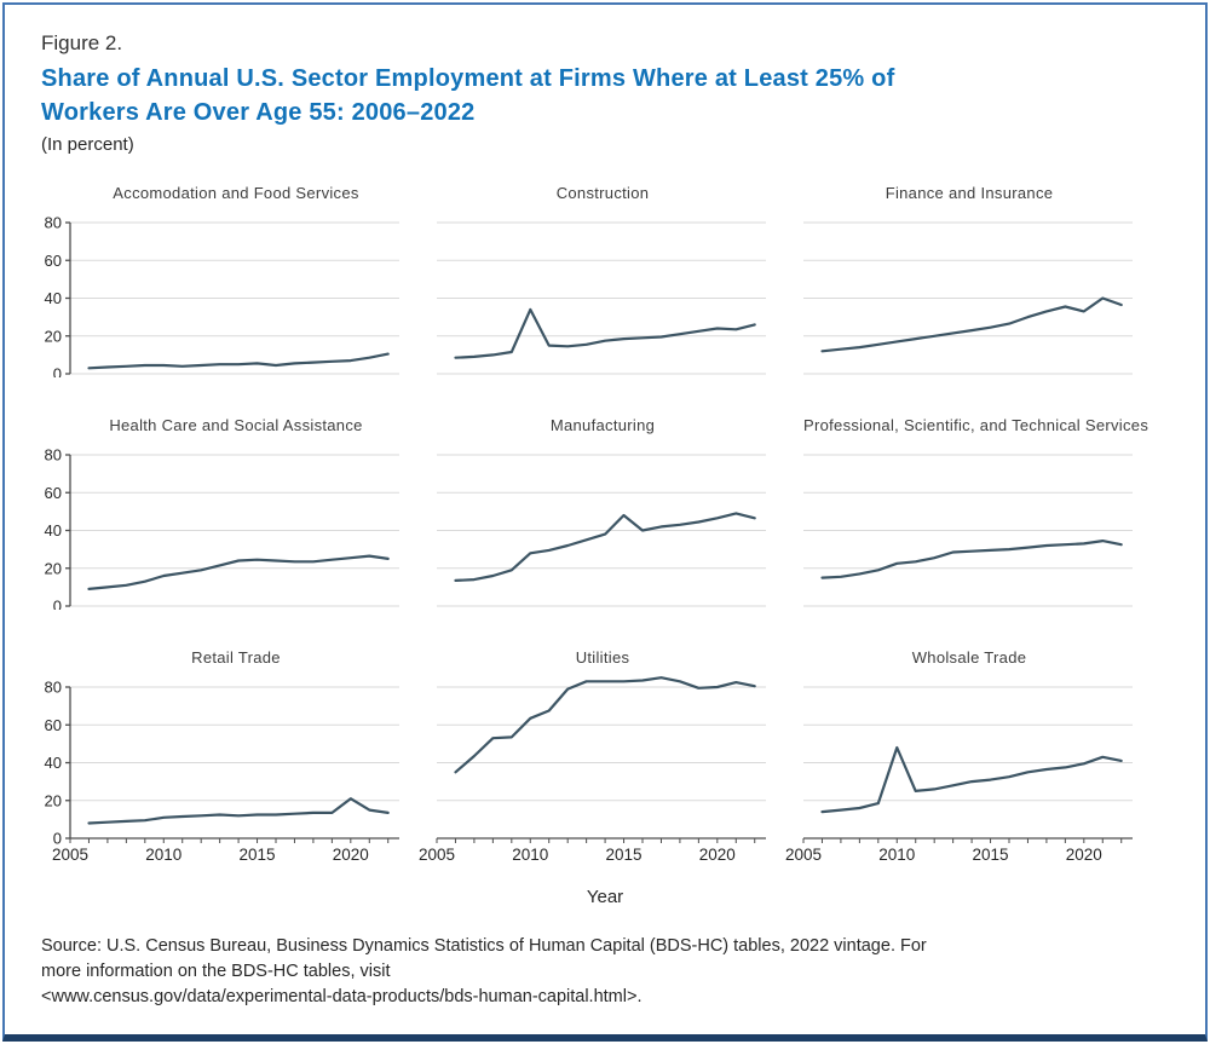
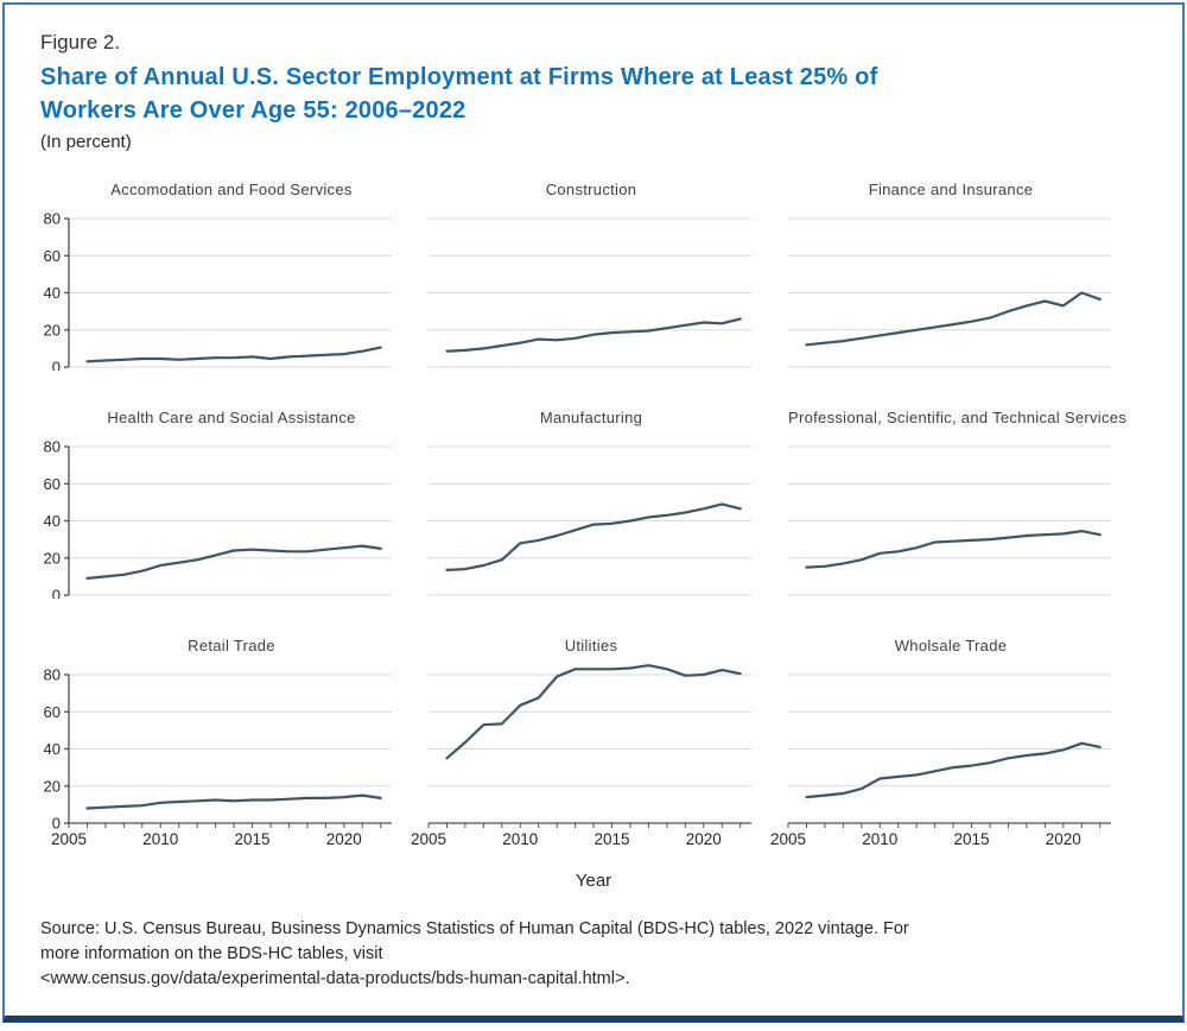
Construction/2010: 34 -> 13
Wholsale Trade/2010: 48 -> 24
Manufacturing/2015: 48 -> 38
Retail Trade/2020: 21 -> 14
